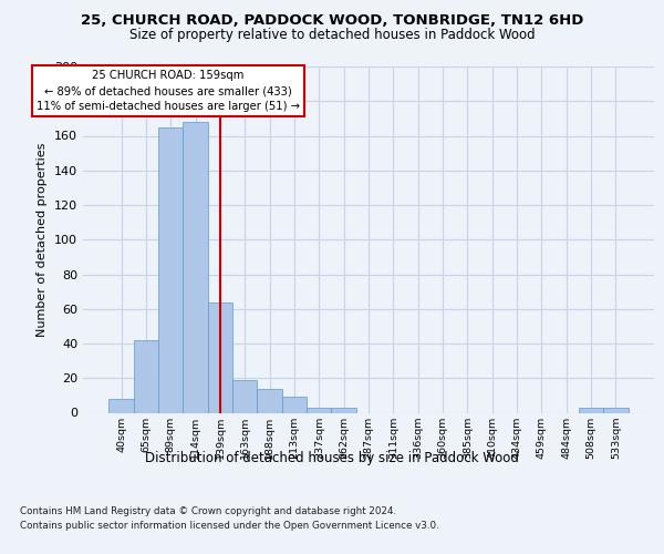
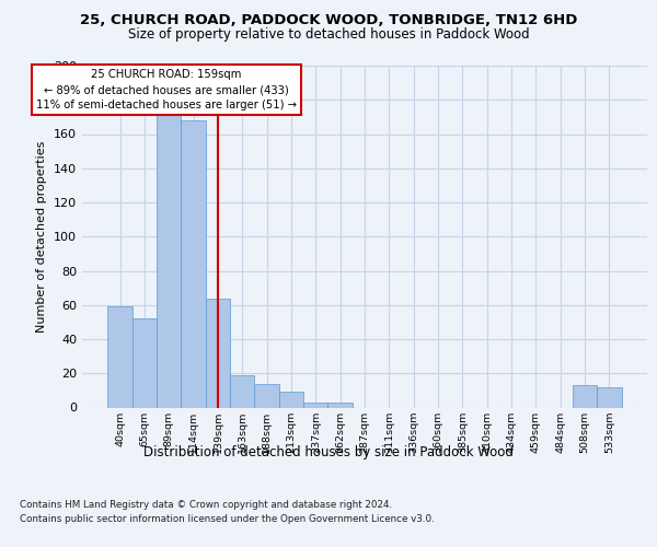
40sqm: 8 -> 59
65sqm: 42 -> 52
89sqm: 165 -> 172
508sqm: 3 -> 13
533sqm: 3 -> 12
